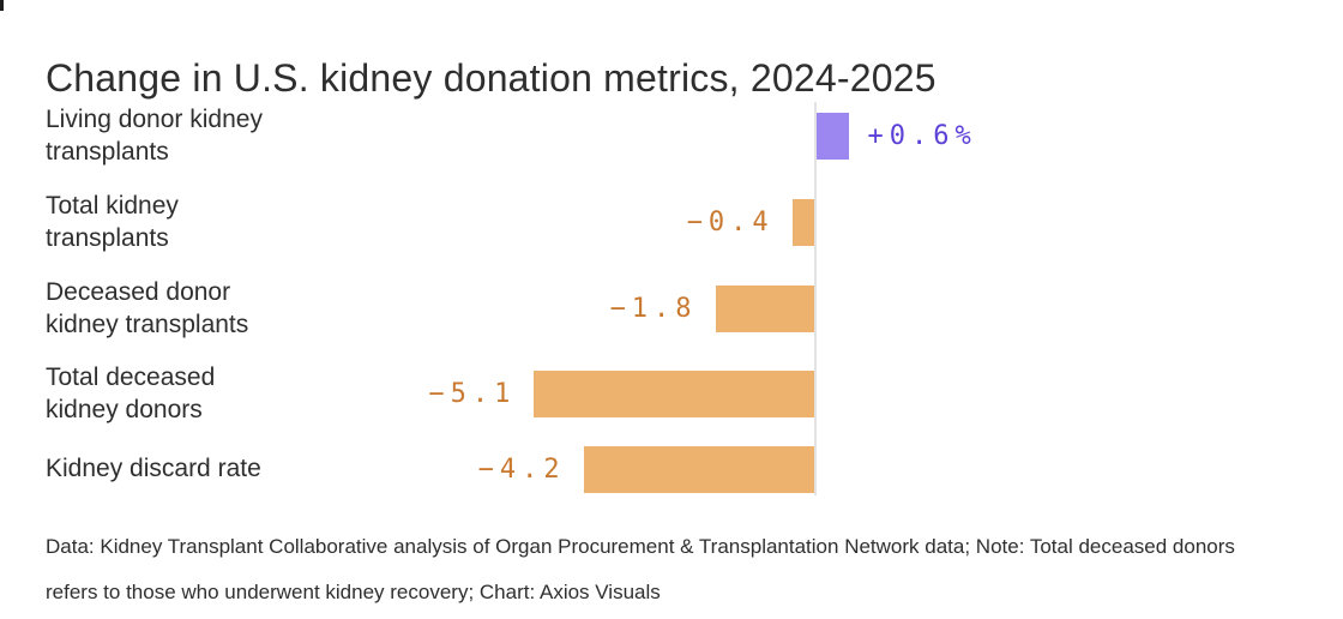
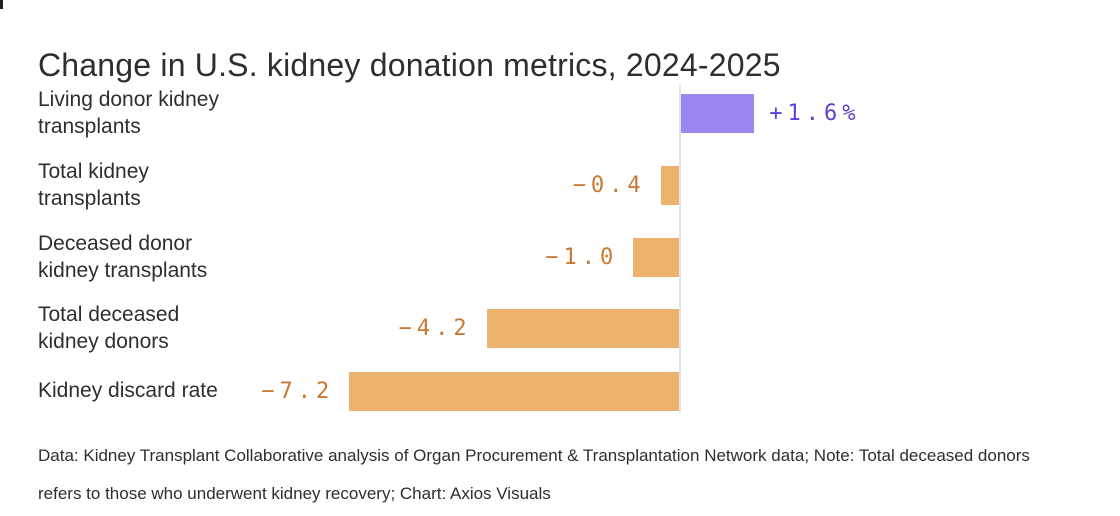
Living donor kidney transplants: +0.6% -> +1.6%
Deceased donor kidney transplants: −1.8 -> −1.0
Total deceased kidney donors: −5.1 -> −4.2
Kidney discard rate: −4.2 -> −7.2
